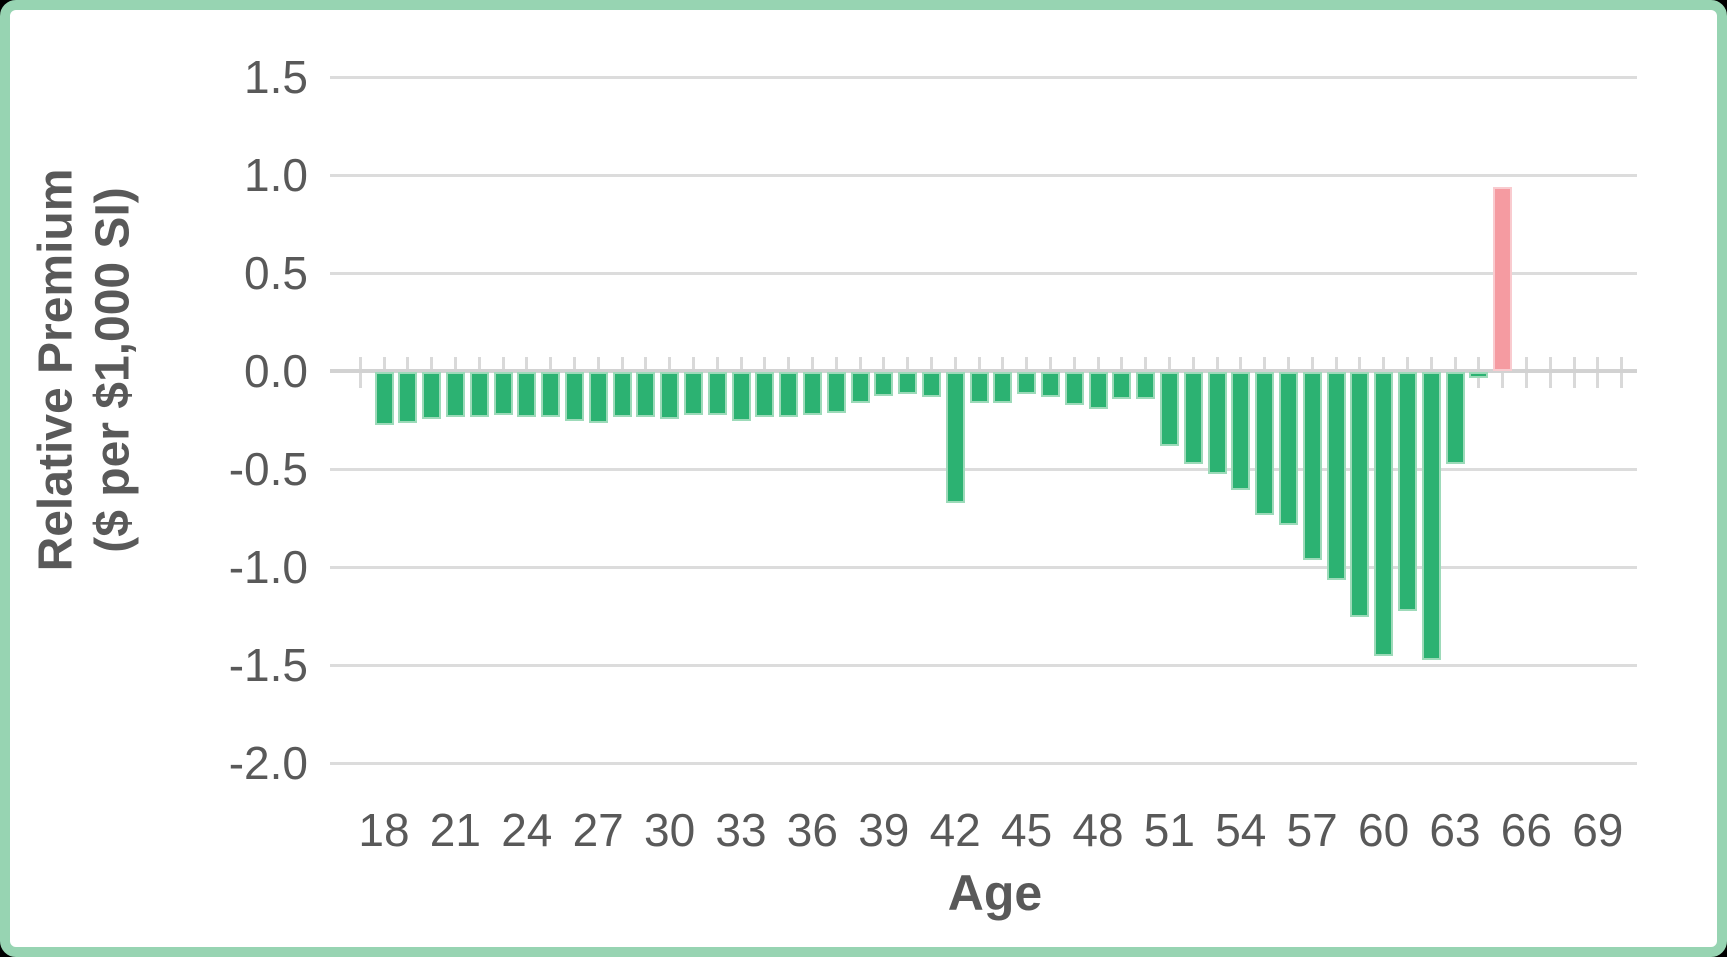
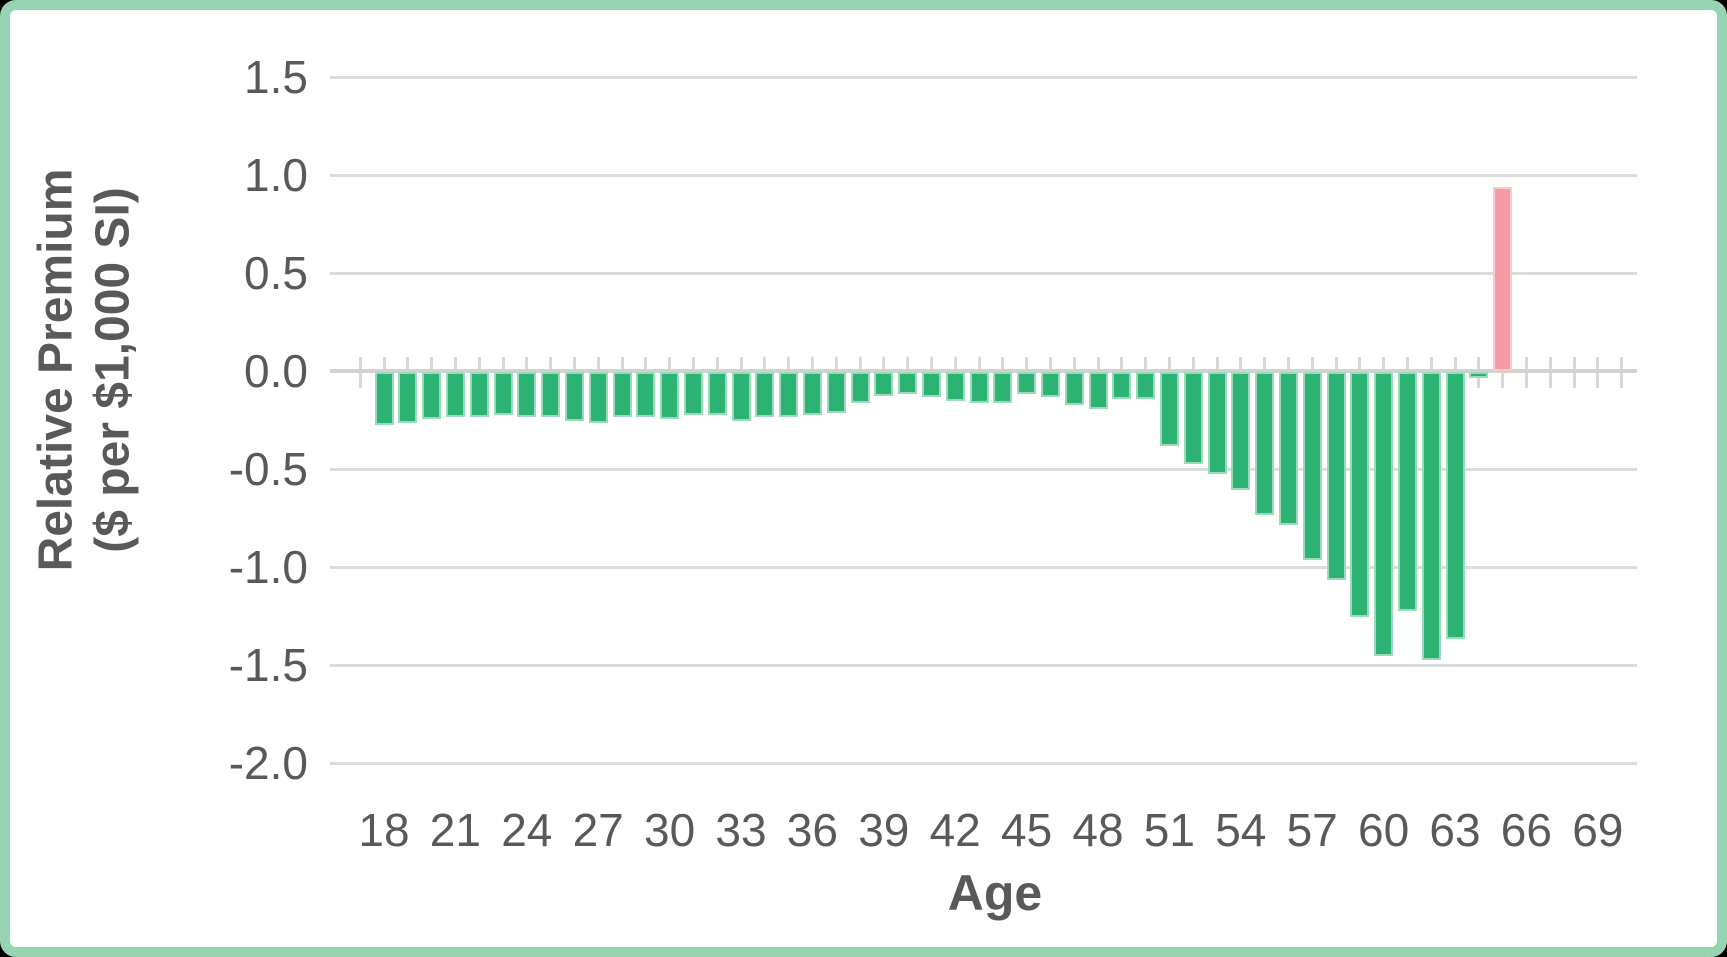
42: -0.67 -> -0.15
63: -0.47 -> -1.36
